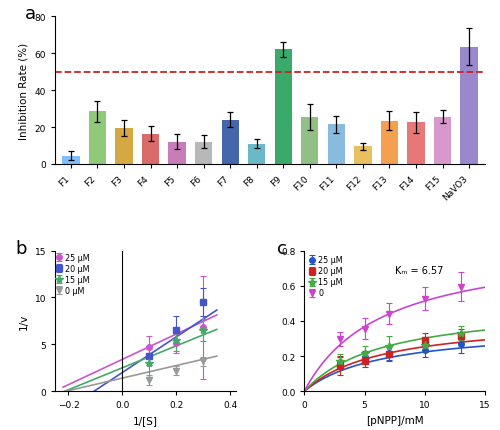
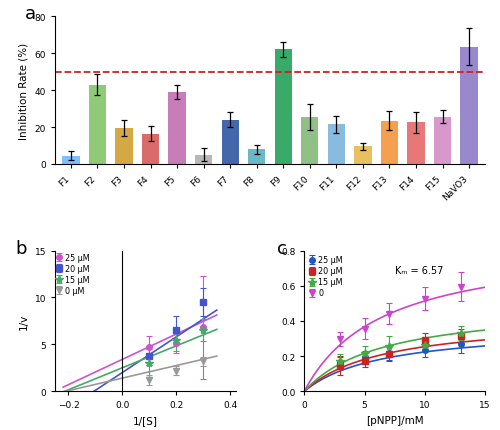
F2: 28 -> 43
F5: 12 -> 39
F6: 12 -> 5
F8: 11 -> 8
